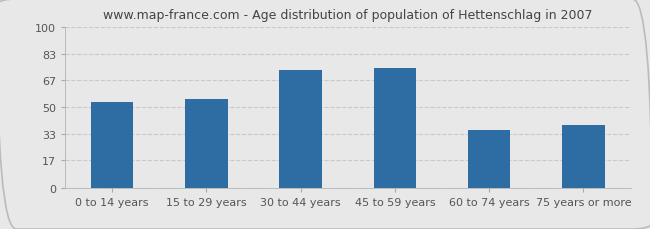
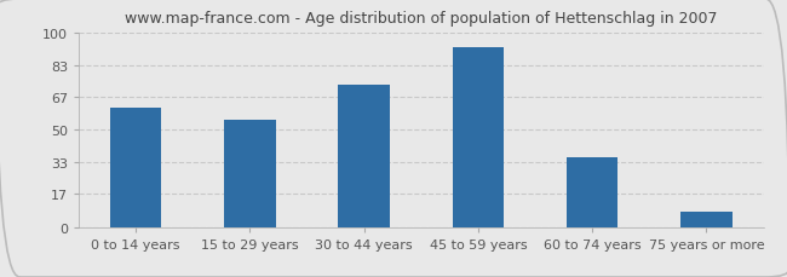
0 to 14 years: 53 -> 61
45 to 59 years: 74 -> 92
75 years or more: 39 -> 8
